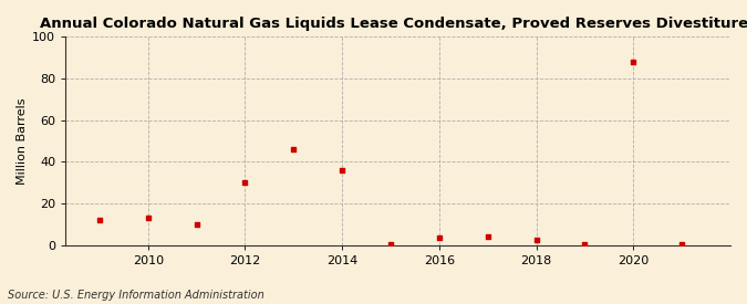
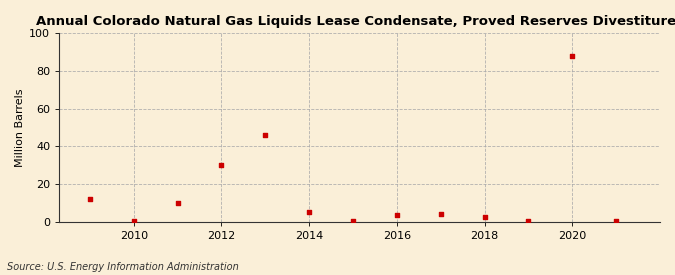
2010: 13 -> 0
2014: 36 -> 5
